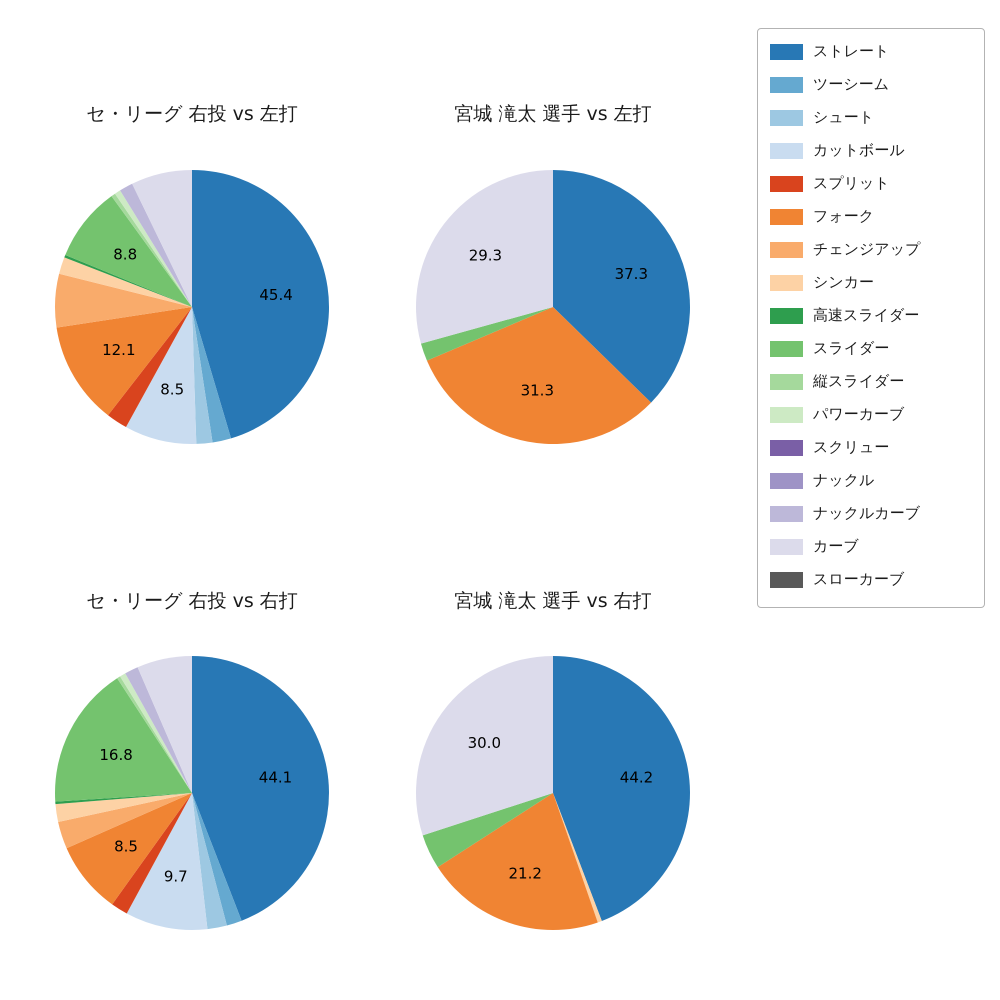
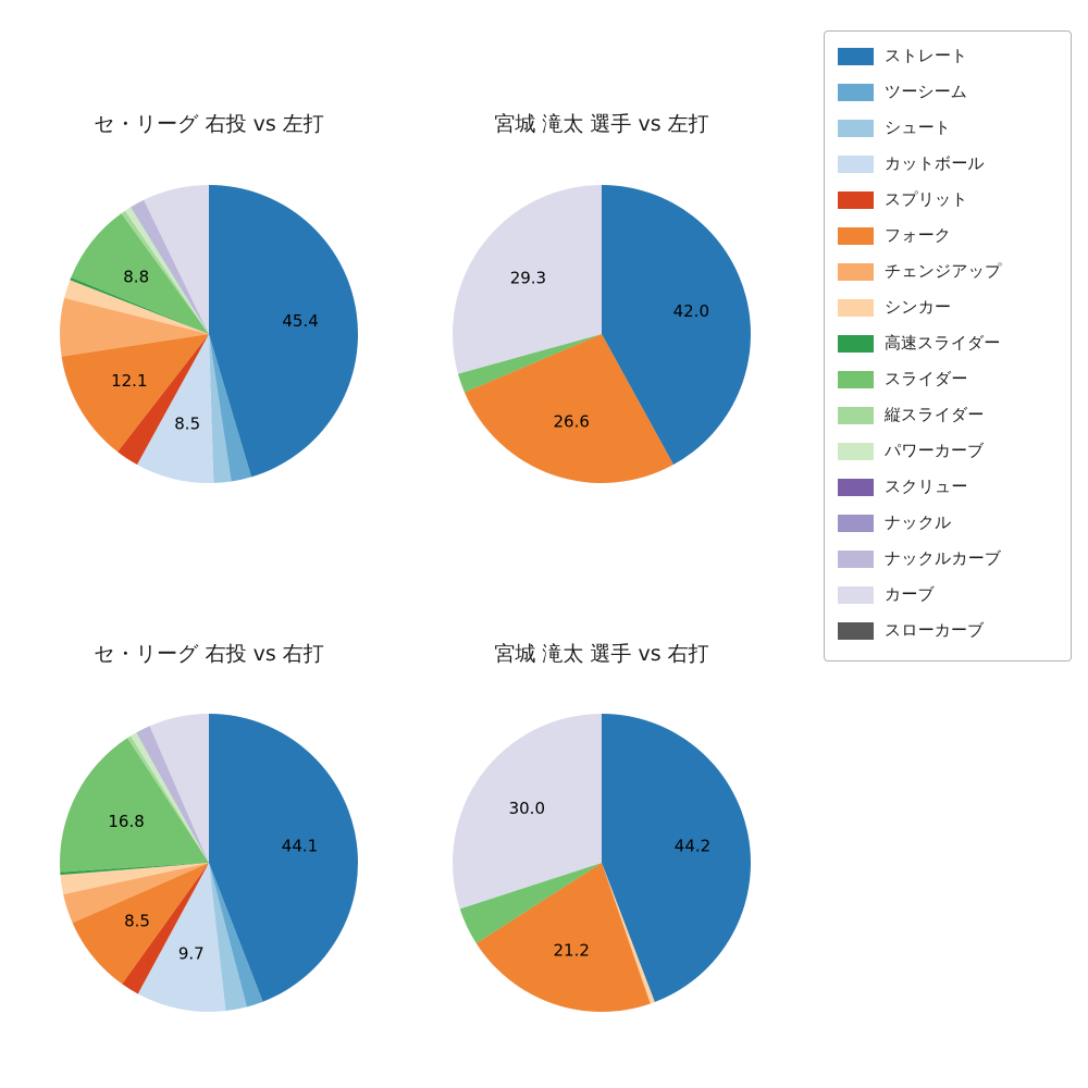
宮城 滝太 選手 vs 左打/ストレート: 37.3 -> 42.0
宮城 滝太 選手 vs 左打/フォーク: 31.3 -> 26.6
